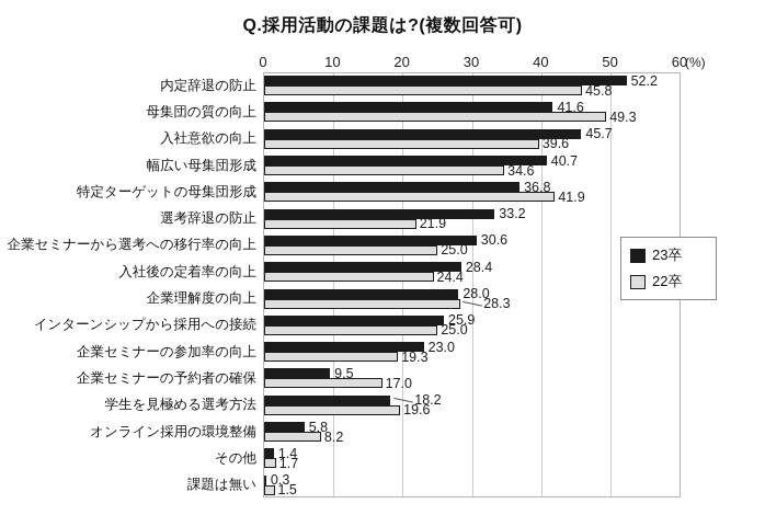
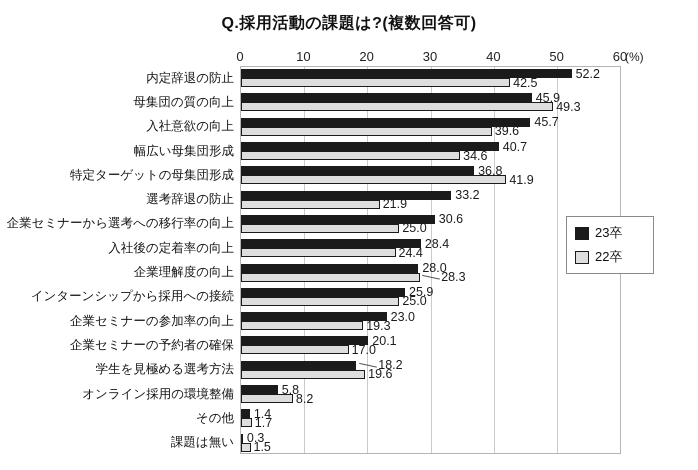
22卒/内定辞退の防止: 45.8 -> 42.5
23卒/母集団の質の向上: 41.6 -> 45.9
23卒/企業セミナーの予約者の確保: 9.5 -> 20.1
